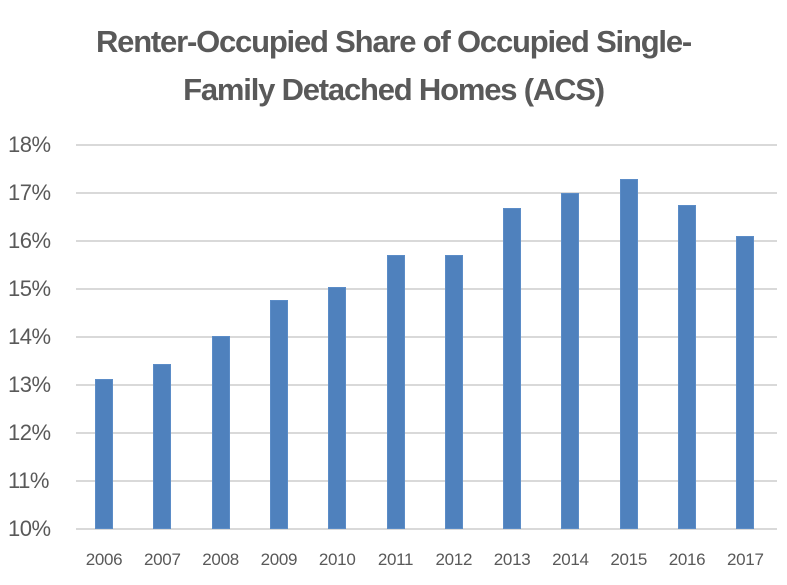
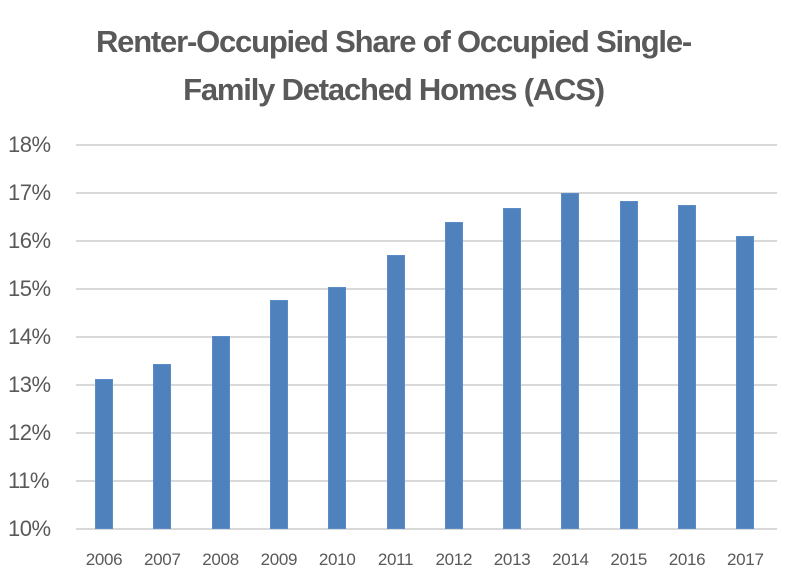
2012: 15.7% -> 16.4%
2015: 17.3% -> 16.8%
